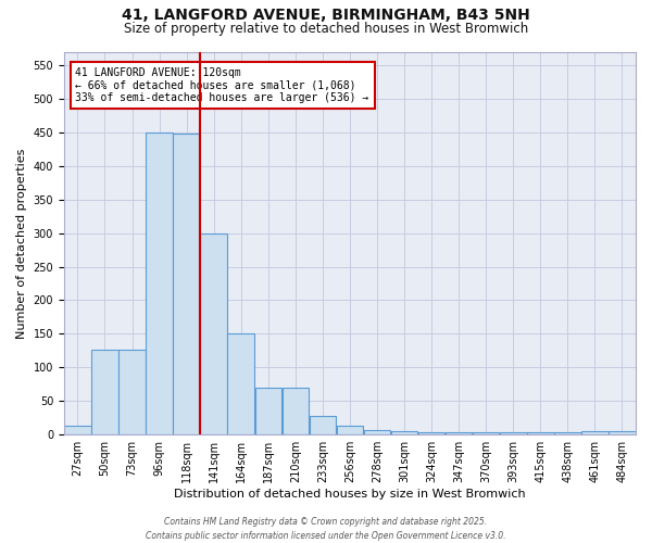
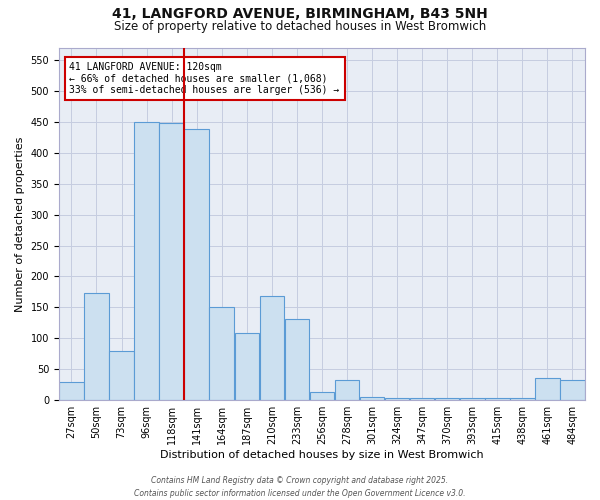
27sqm: 13 -> 30
50sqm: 126 -> 174
73sqm: 126 -> 80
141sqm: 300 -> 438
187sqm: 70 -> 108
210sqm: 70 -> 168
233sqm: 28 -> 132
278sqm: 7 -> 32
461sqm: 5 -> 36
484sqm: 5 -> 32
